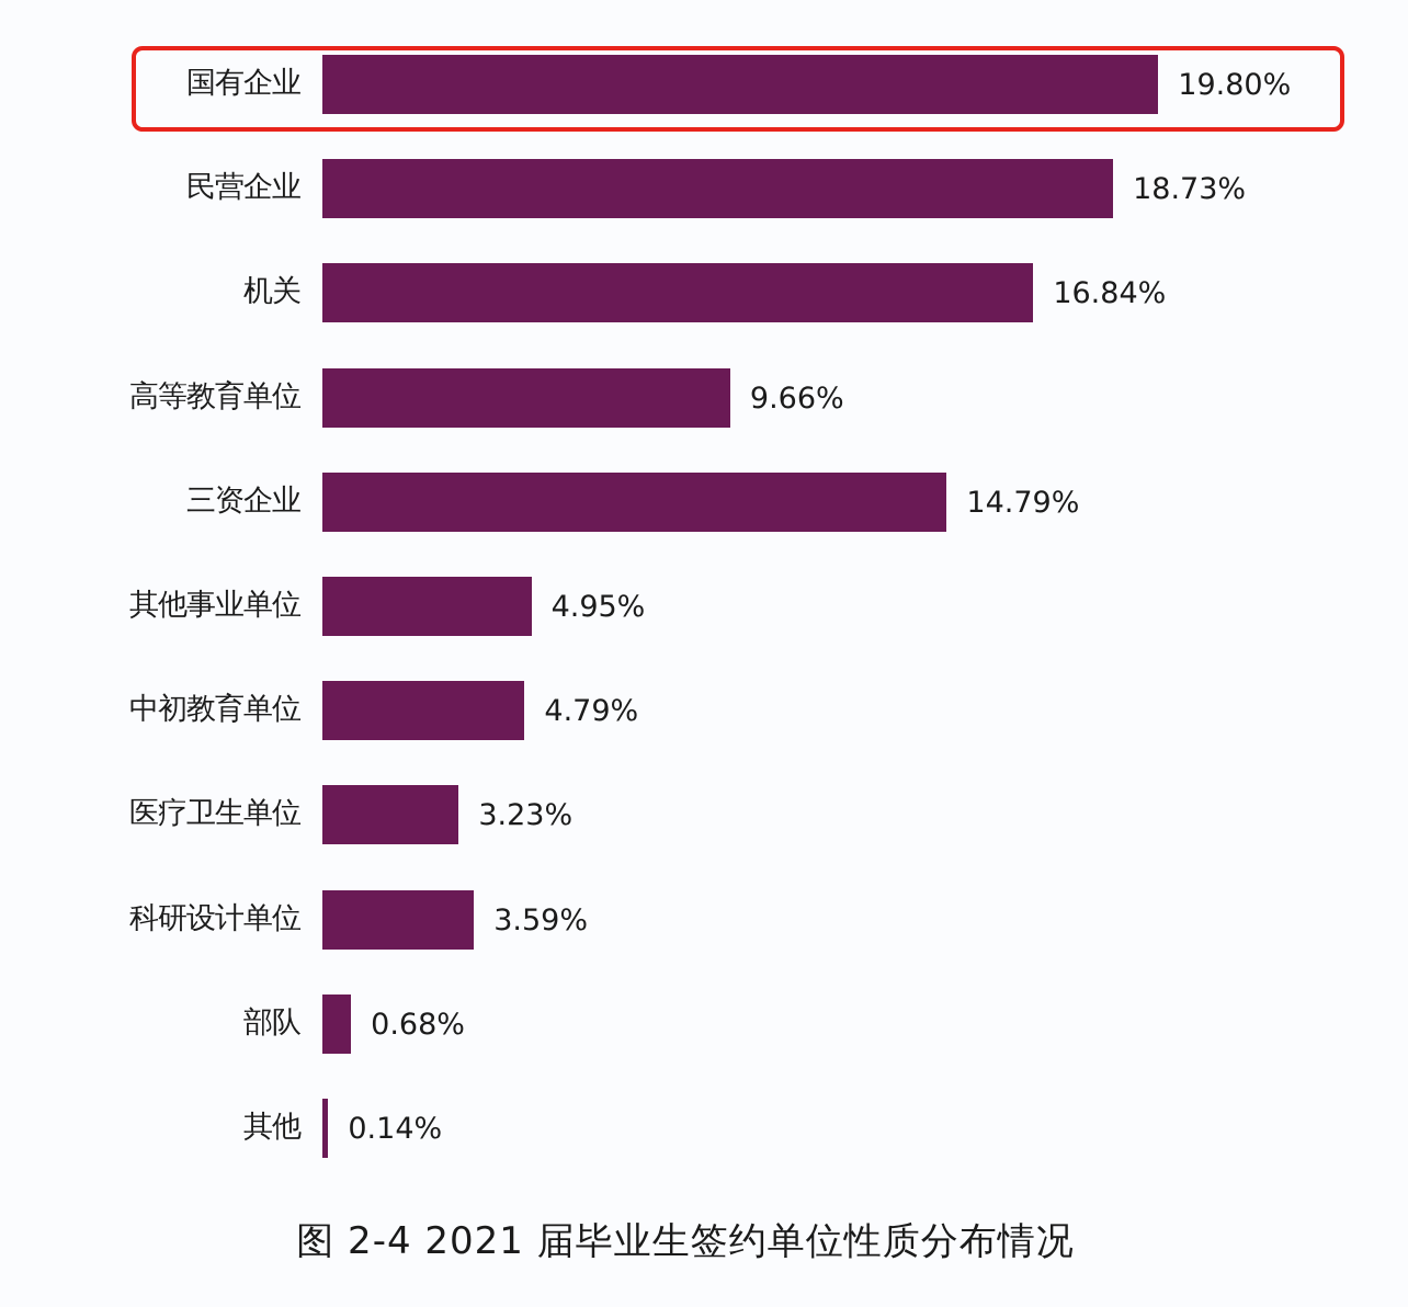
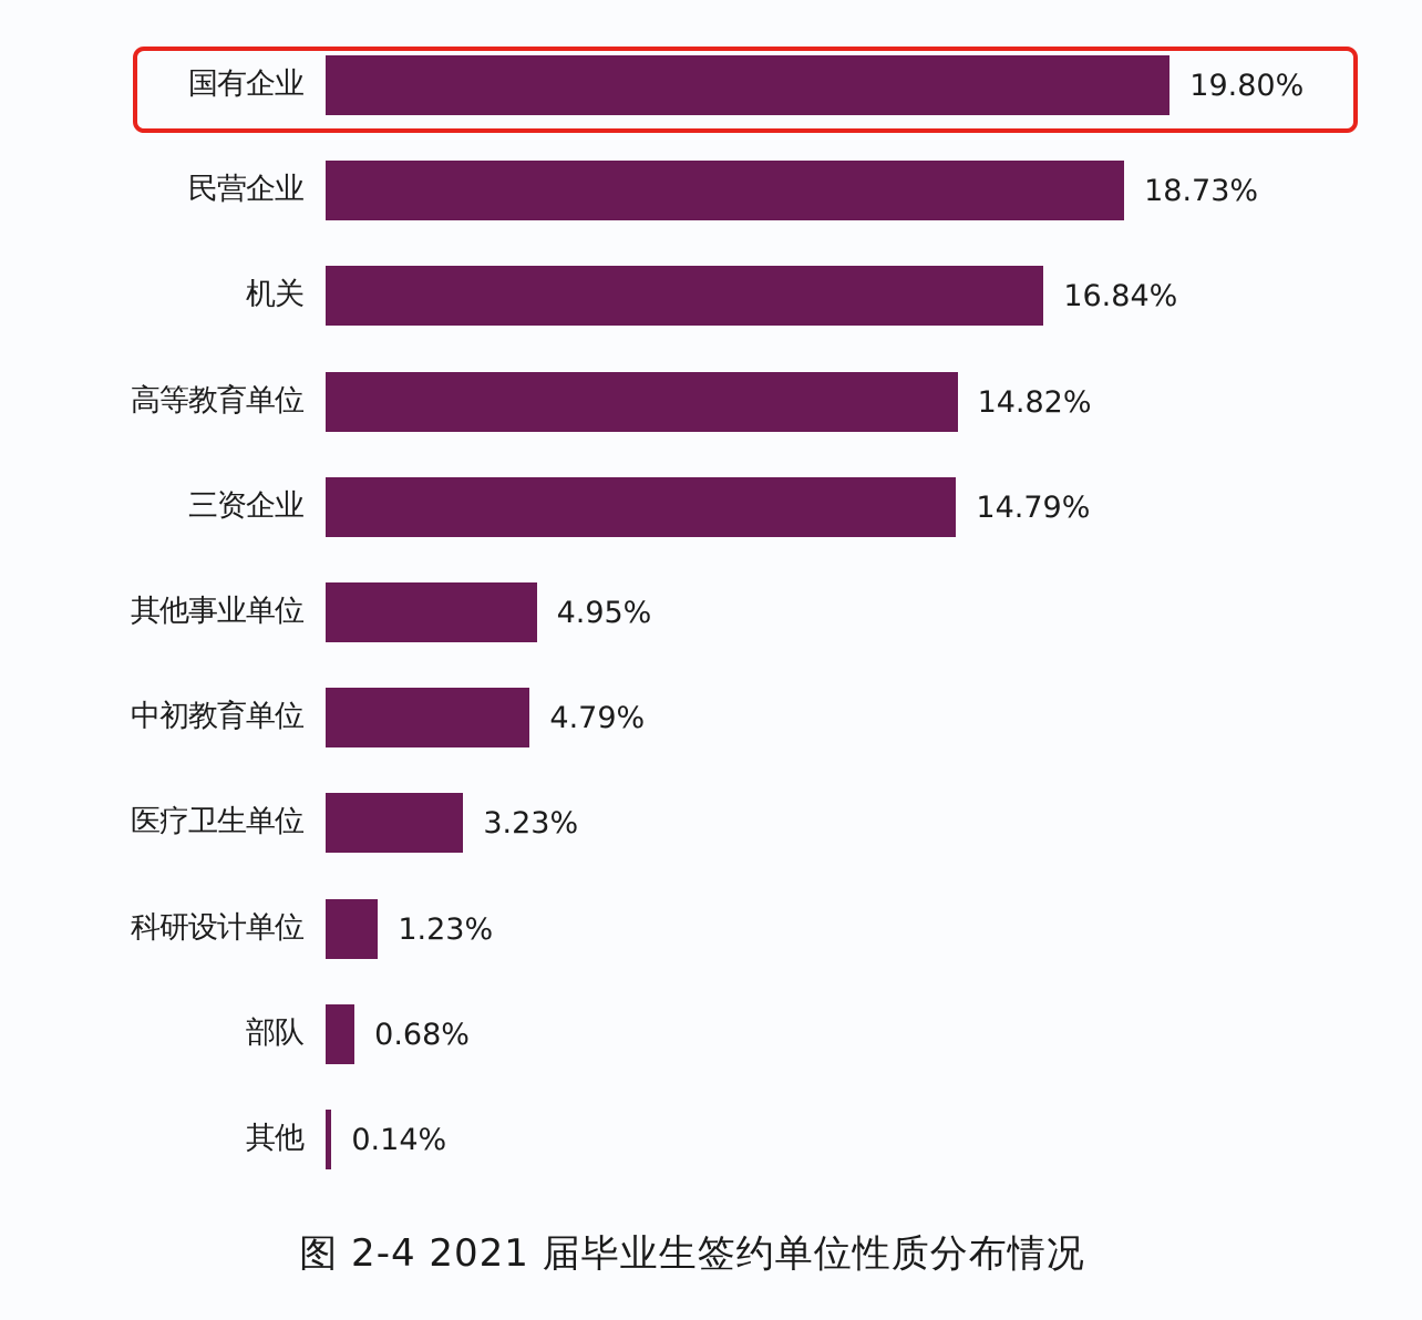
高等教育单位: 9.66% -> 14.82%
科研设计单位: 3.59% -> 1.23%
